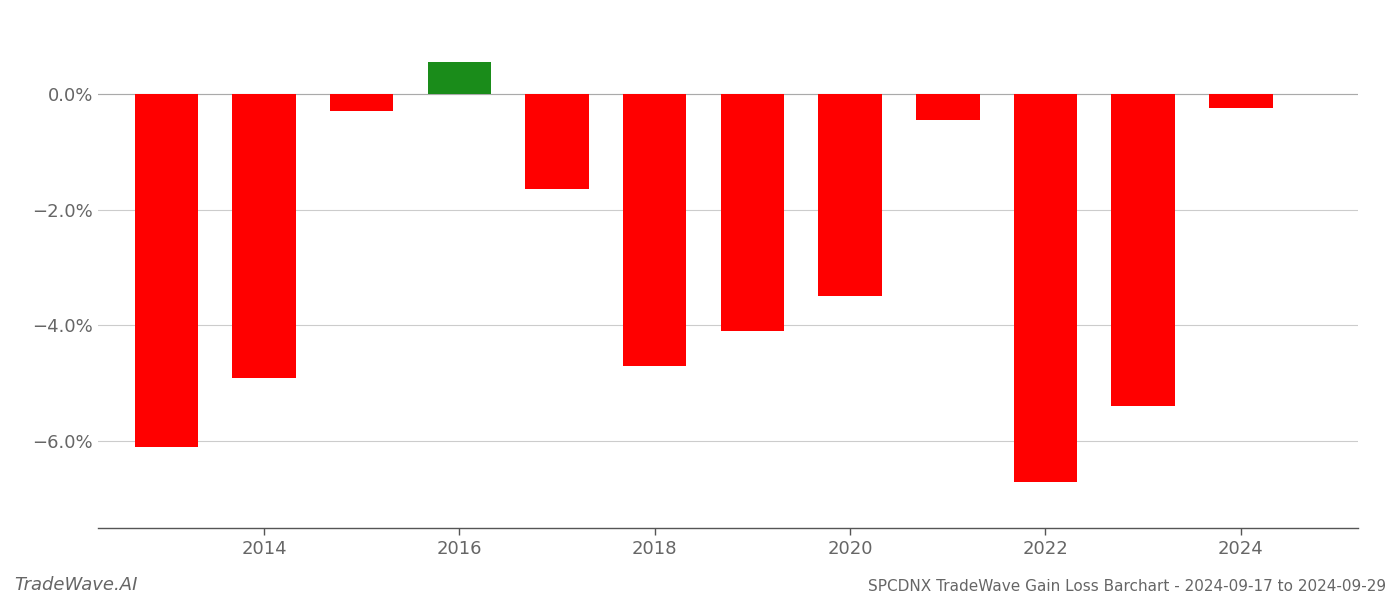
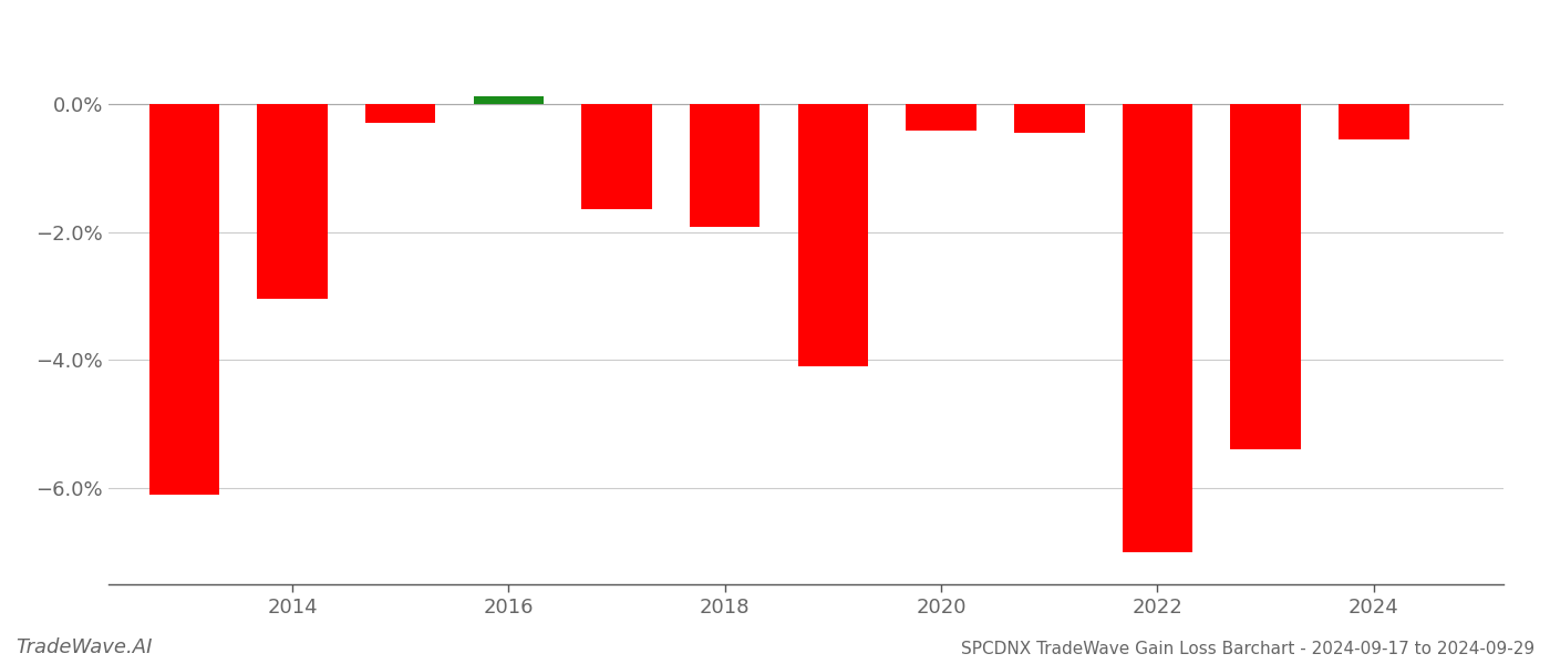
2014: -4.90% -> -3.04%
2016: 0.55% -> 0.12%
2018: -4.70% -> -1.92%
2020: -3.50% -> -0.42%
2022: -6.70% -> -7.00%
2024: -0.25% -> -0.56%
